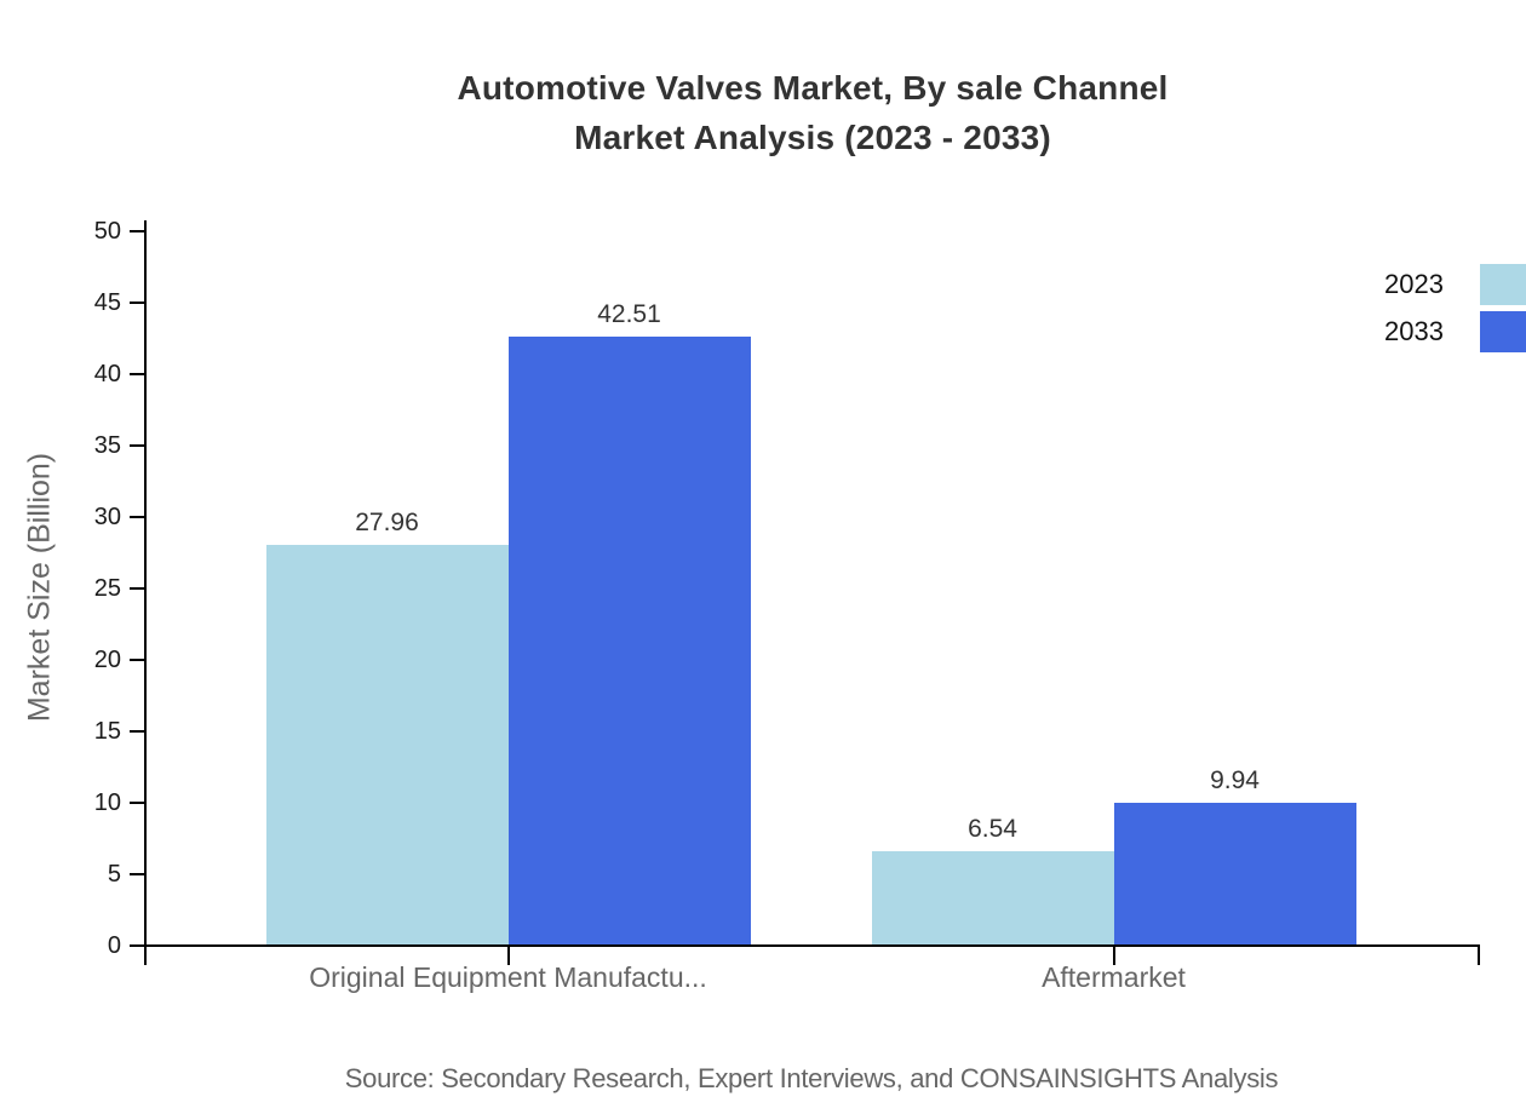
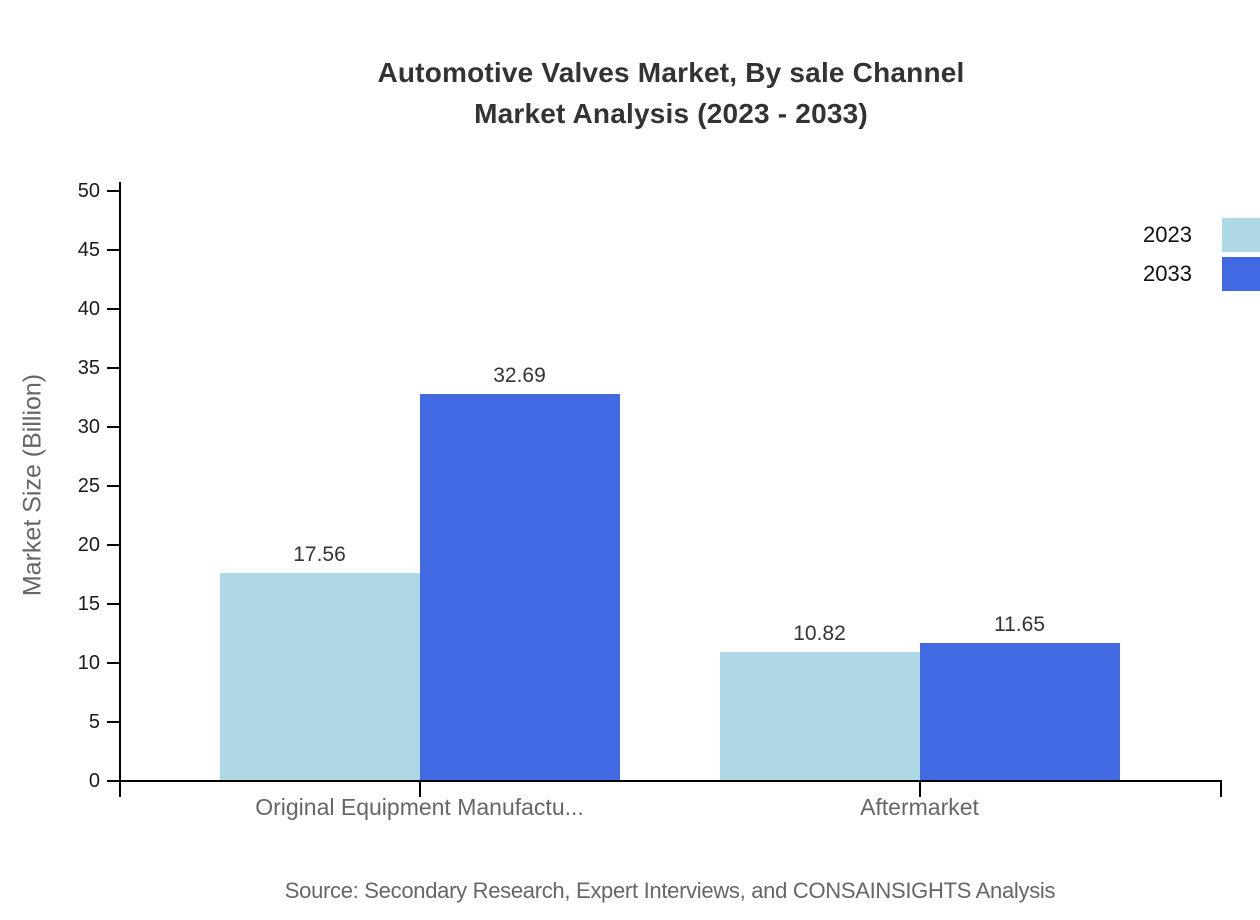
2023/Original Equipment Manufactu...: 27.96 -> 17.56
2033/Original Equipment Manufactu...: 42.51 -> 32.69
2023/Aftermarket: 6.54 -> 10.82
2033/Aftermarket: 9.94 -> 11.65
